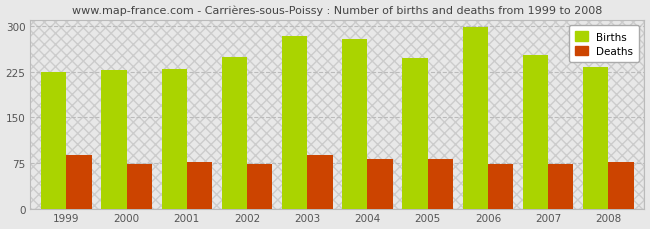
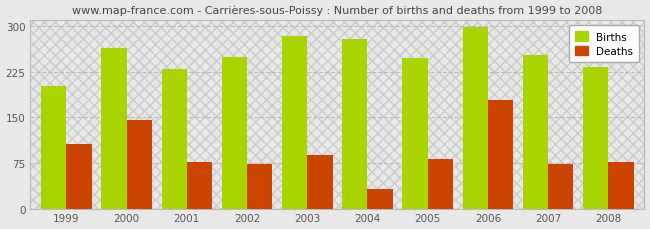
Births/1999: 224 -> 202
Deaths/1999: 88 -> 106
Births/2000: 228 -> 264
Deaths/2000: 73 -> 146
Deaths/2004: 82 -> 32
Deaths/2006: 73 -> 178
